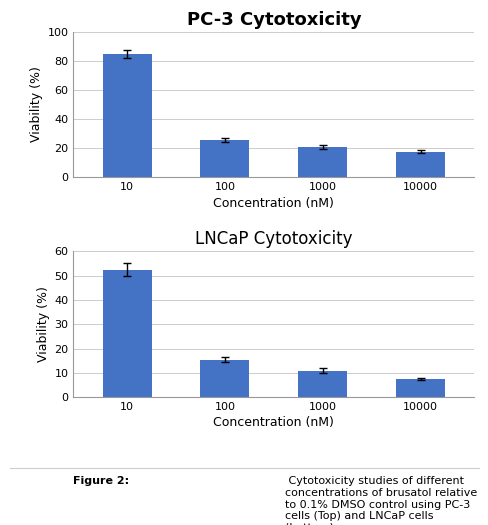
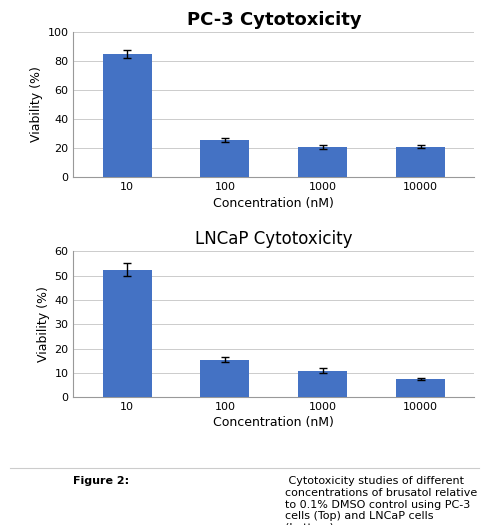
PC-3 Cytotoxicity/10000: 18 -> 21
